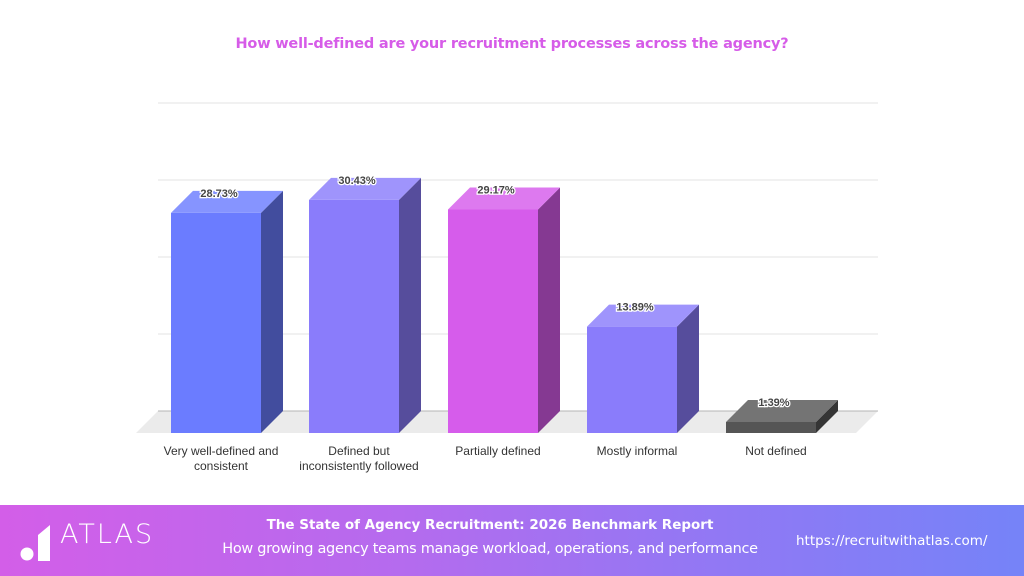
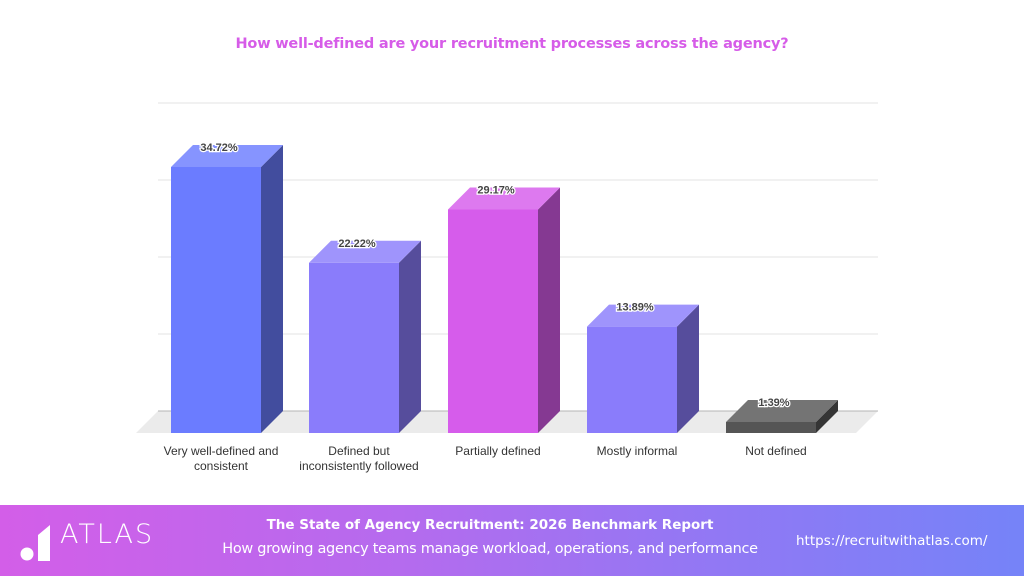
Very well-defined and consistent: 28.73% -> 34.72%
Defined but inconsistently followed: 30.43% -> 22.22%
